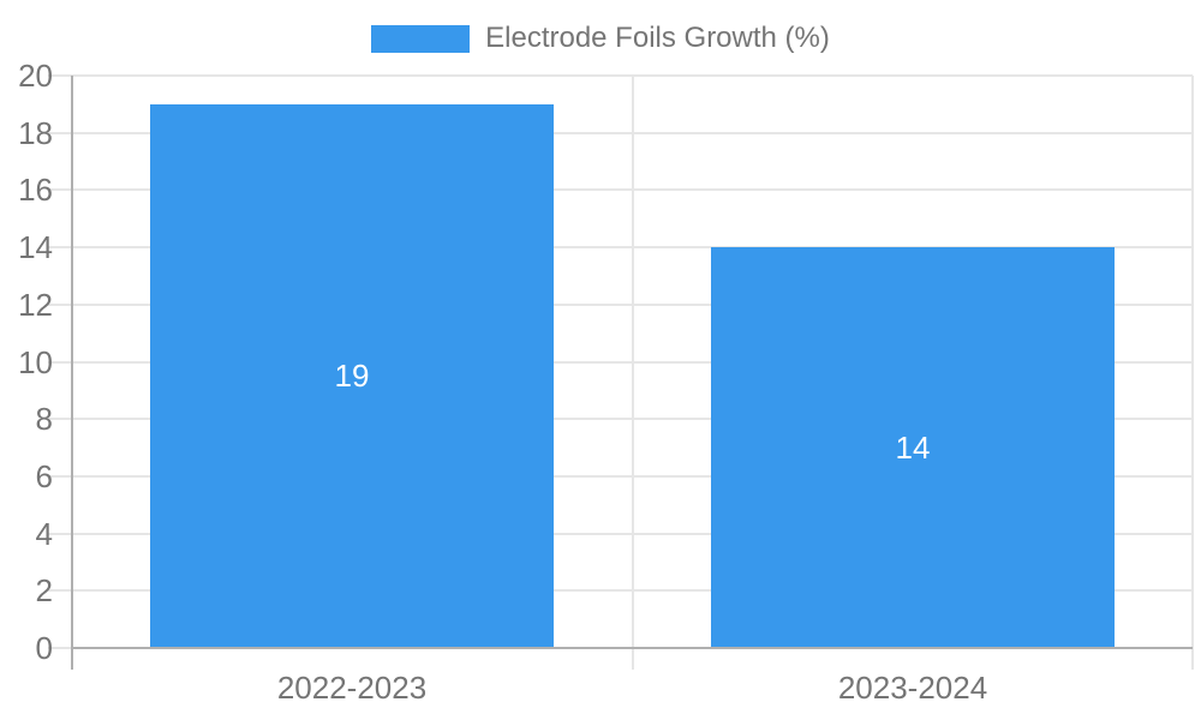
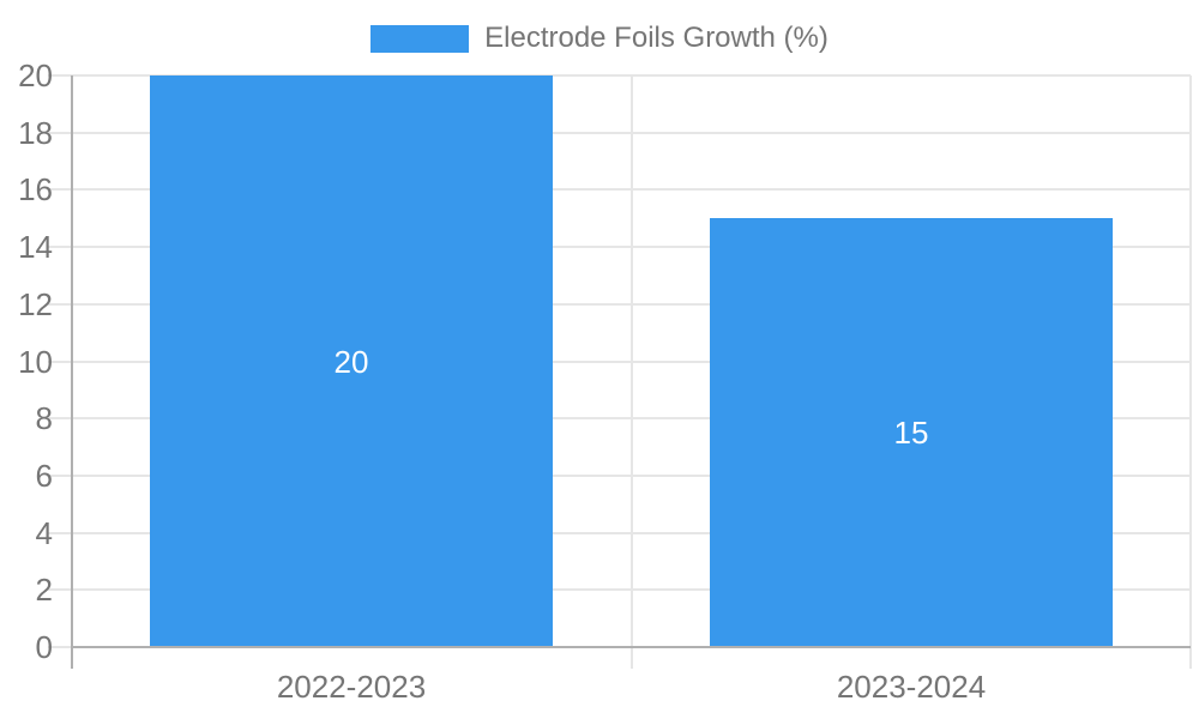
2022-2023: 19 -> 20
2023-2024: 14 -> 15
